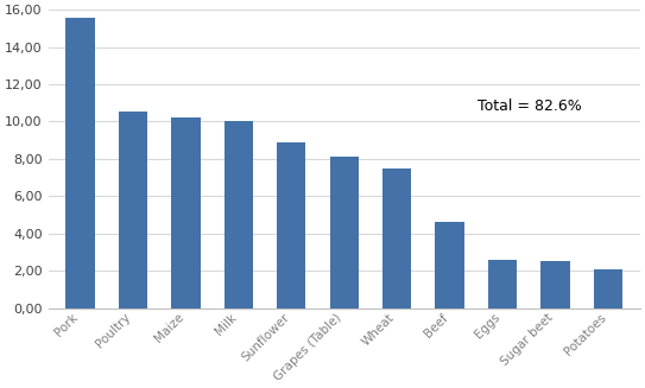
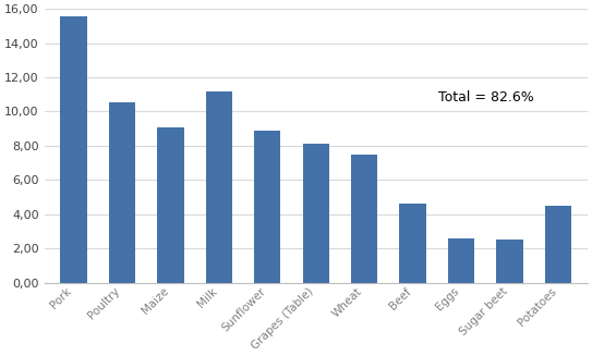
Maize: 10,2 -> 9,1
Milk: 10,1 -> 11,2
Potatoes: 2,0 -> 4,5
